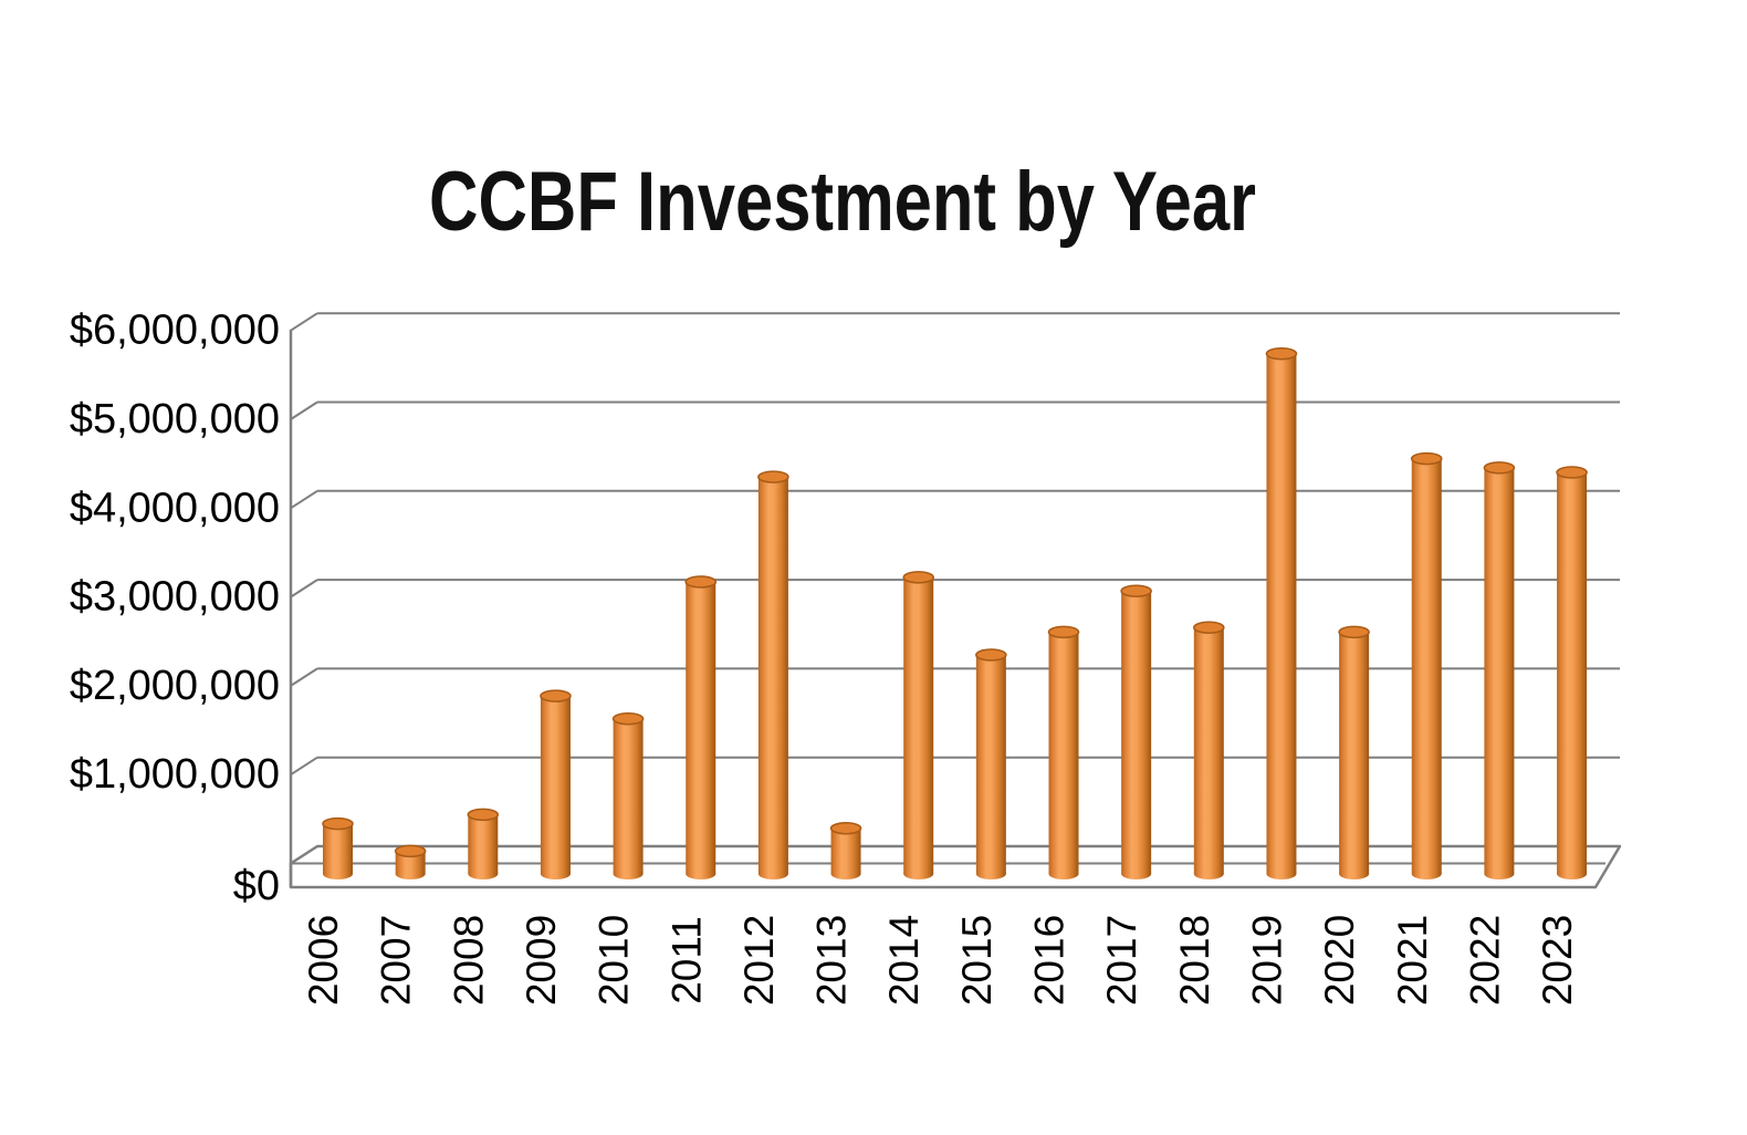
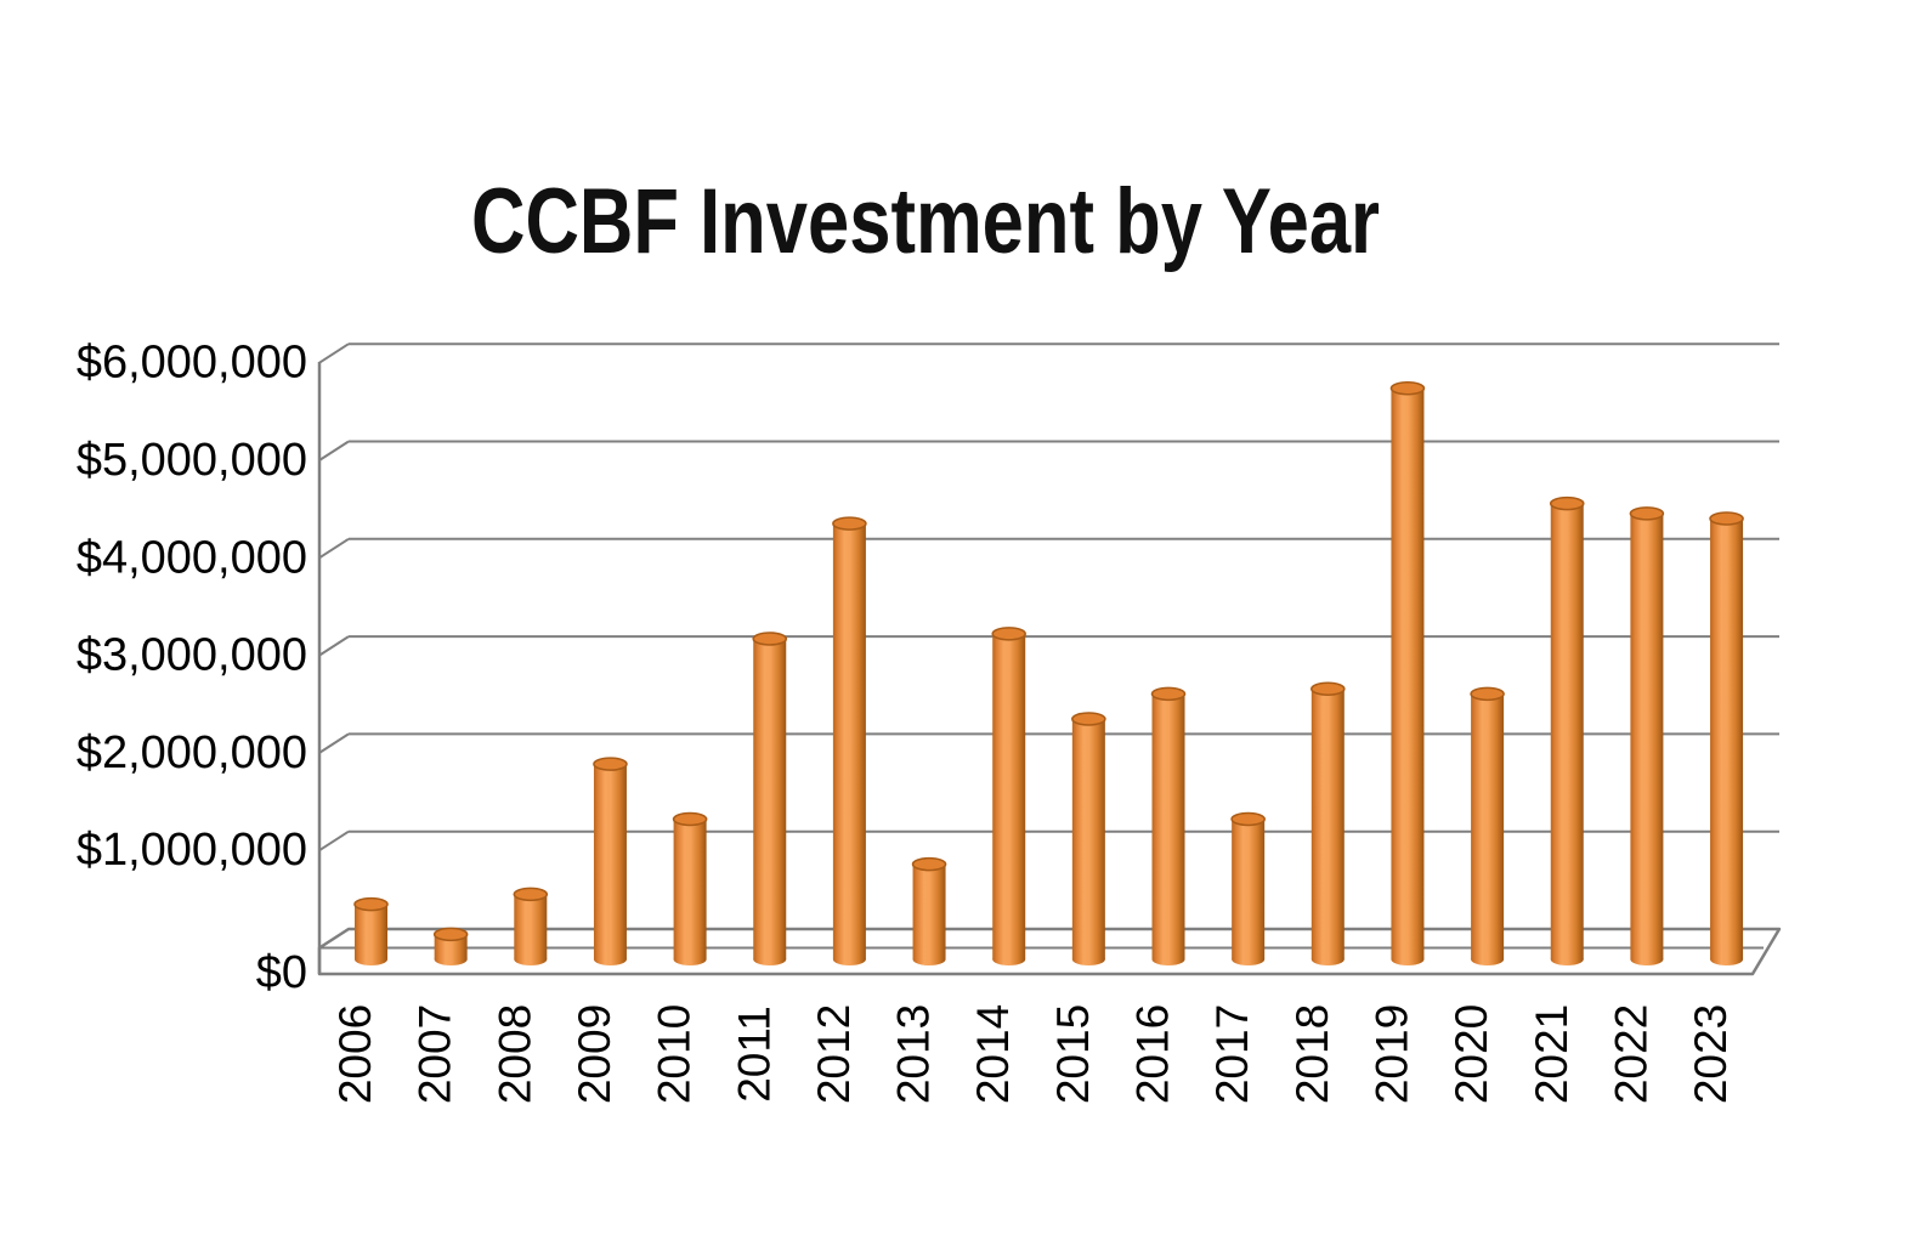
2010: $1700000 -> $1400000
2013: $500000 -> $1000000
2017: $3100000 -> $1400000
